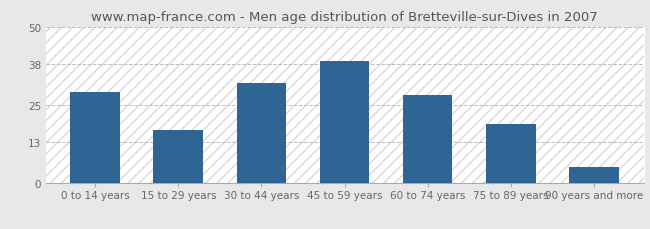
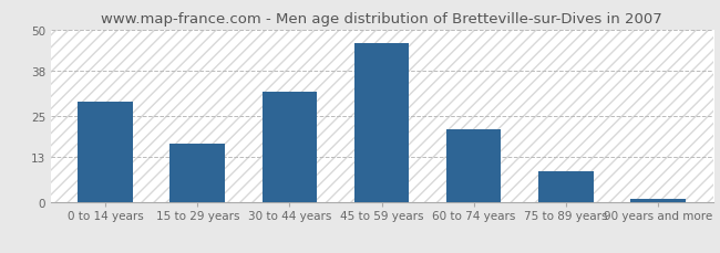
45 to 59 years: 39 -> 46
60 to 74 years: 28 -> 21
75 to 89 years: 19 -> 9
90 years and more: 5 -> 1
